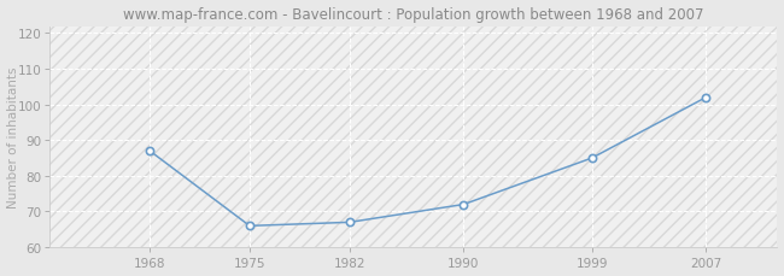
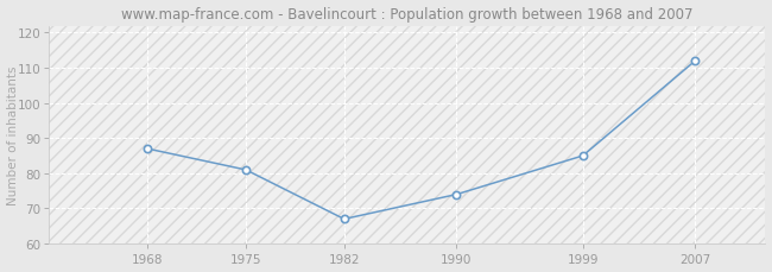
1975: 66 -> 81
1990: 72 -> 74
2007: 102 -> 112
